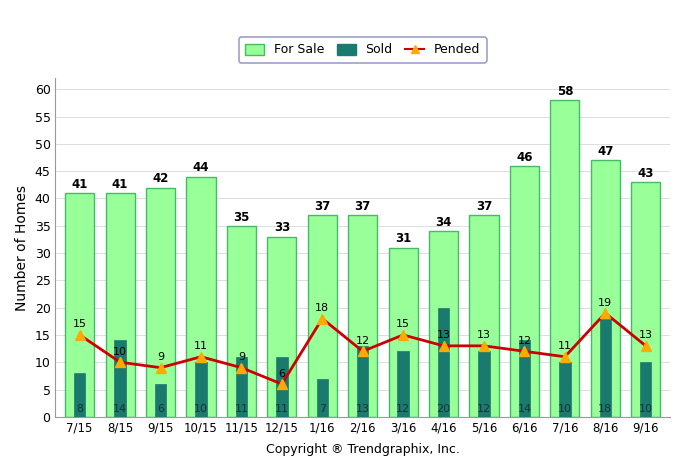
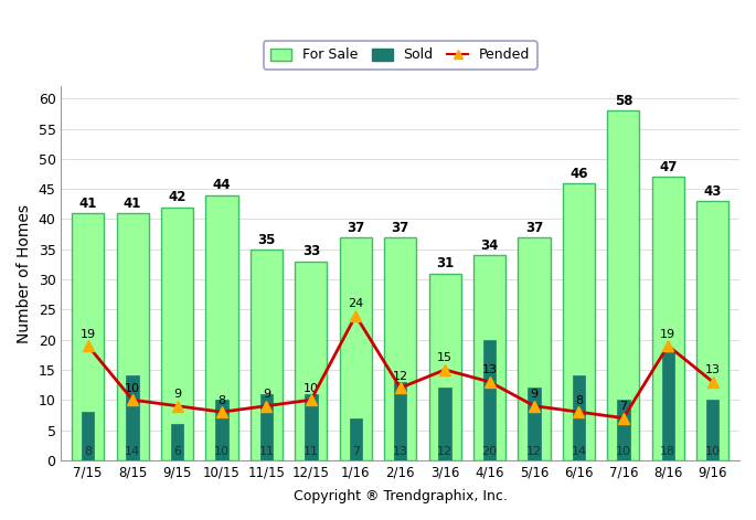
Pended/7/15: 15 -> 19
Pended/10/15: 11 -> 8
Pended/12/15: 6 -> 10
Pended/1/16: 18 -> 24
Pended/5/16: 13 -> 9
Pended/6/16: 12 -> 8
Pended/7/16: 11 -> 7
